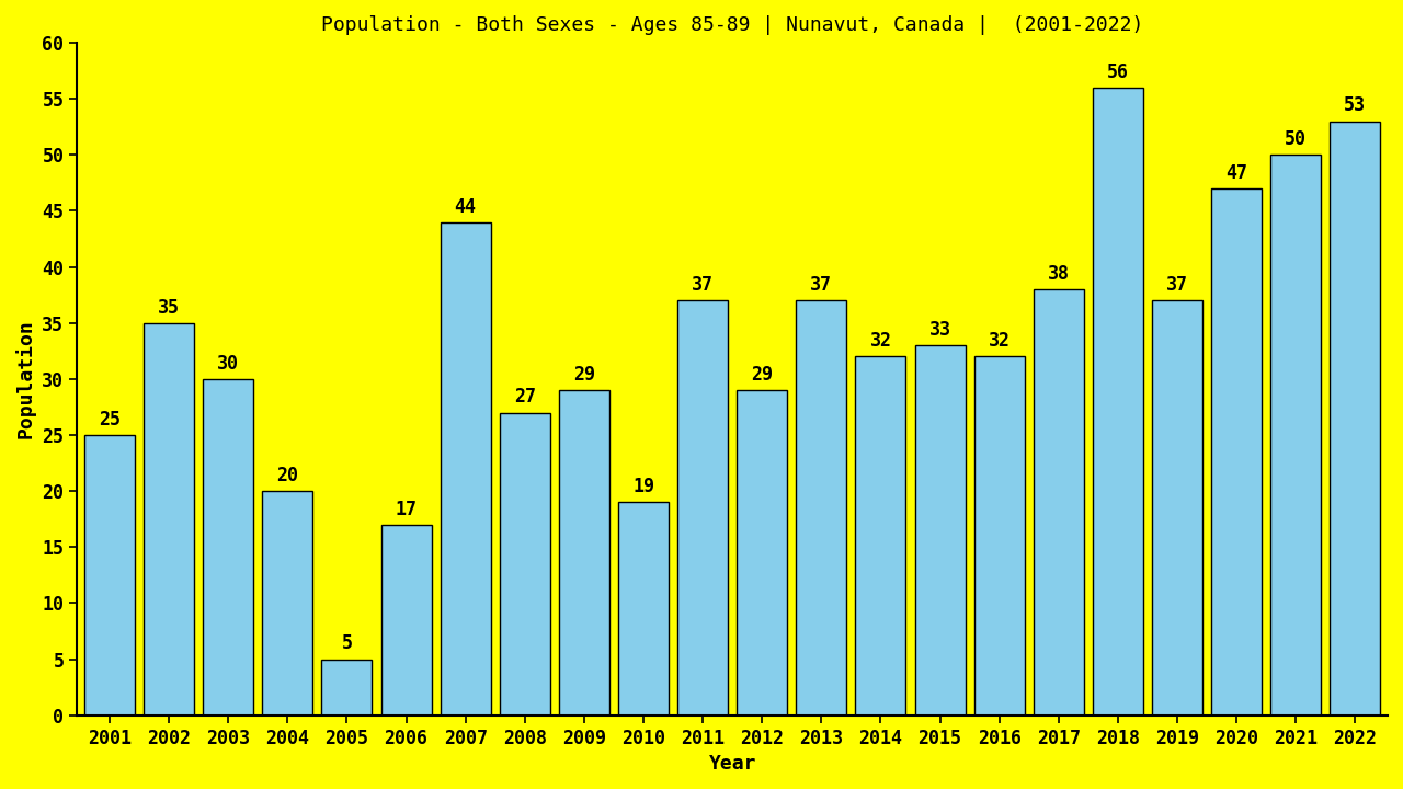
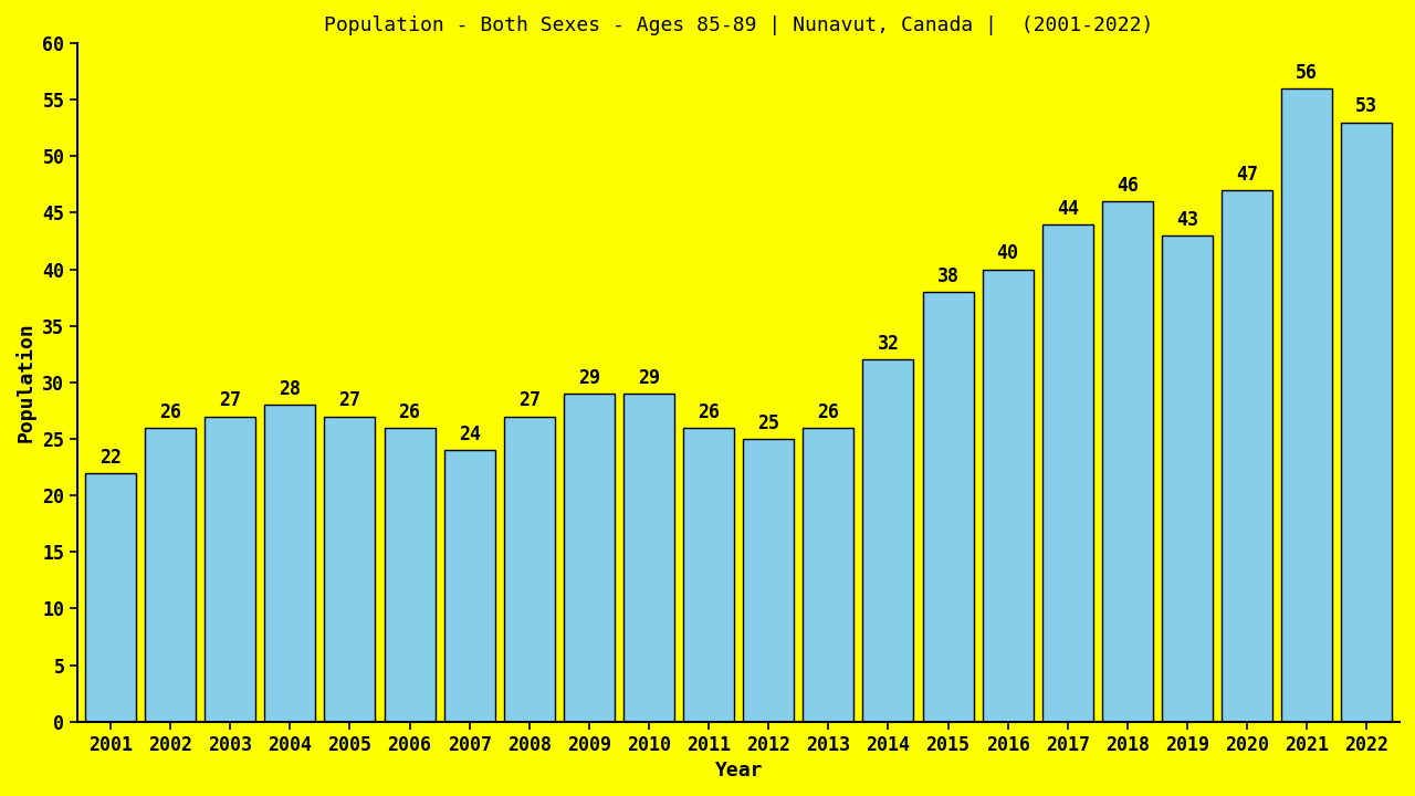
2001: 25 -> 22
2002: 35 -> 26
2003: 30 -> 27
2004: 20 -> 28
2005: 5 -> 27
2006: 17 -> 26
2007: 44 -> 24
2010: 19 -> 29
2011: 37 -> 26
2012: 29 -> 25
2013: 37 -> 26
2015: 33 -> 38
2016: 32 -> 40
2017: 38 -> 44
2018: 56 -> 46
2019: 37 -> 43
2021: 50 -> 56
